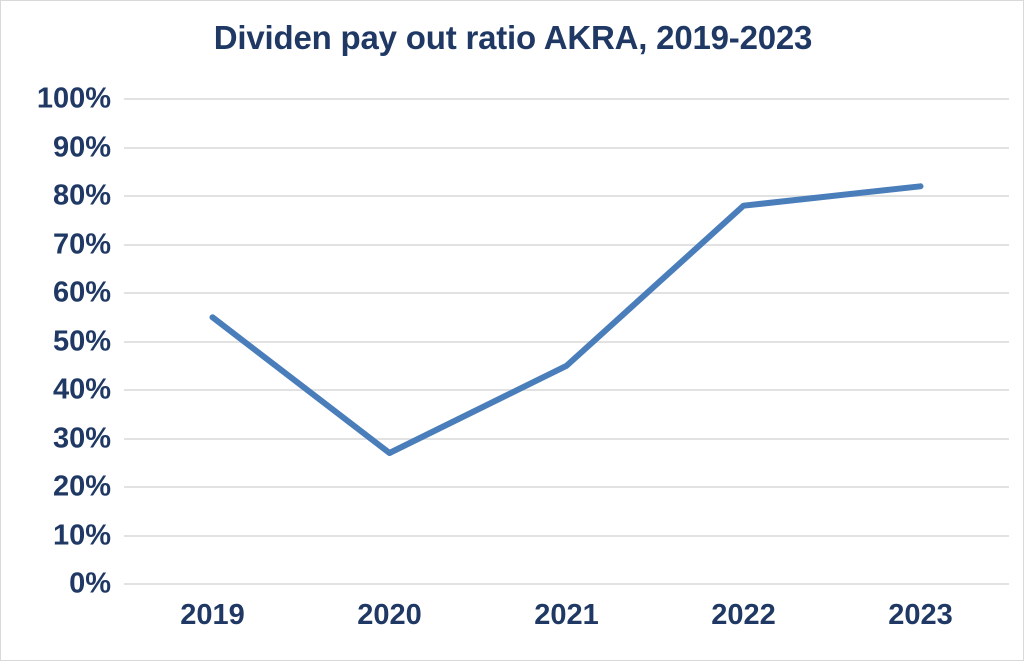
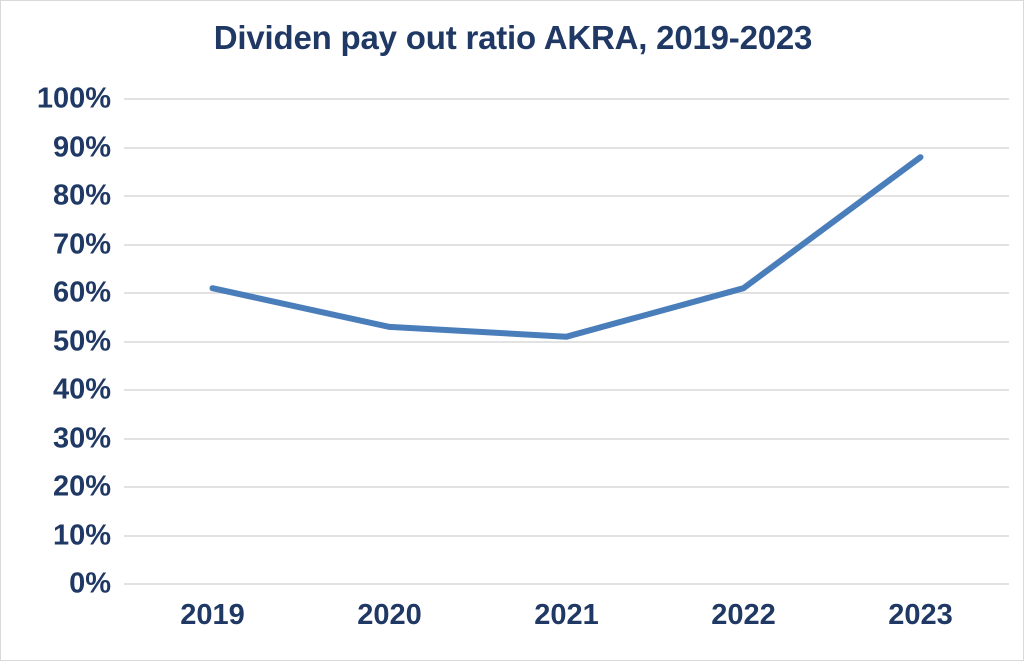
2019: 55% -> 61%
2020: 27% -> 53%
2021: 45% -> 51%
2022: 78% -> 61%
2023: 82% -> 88%
